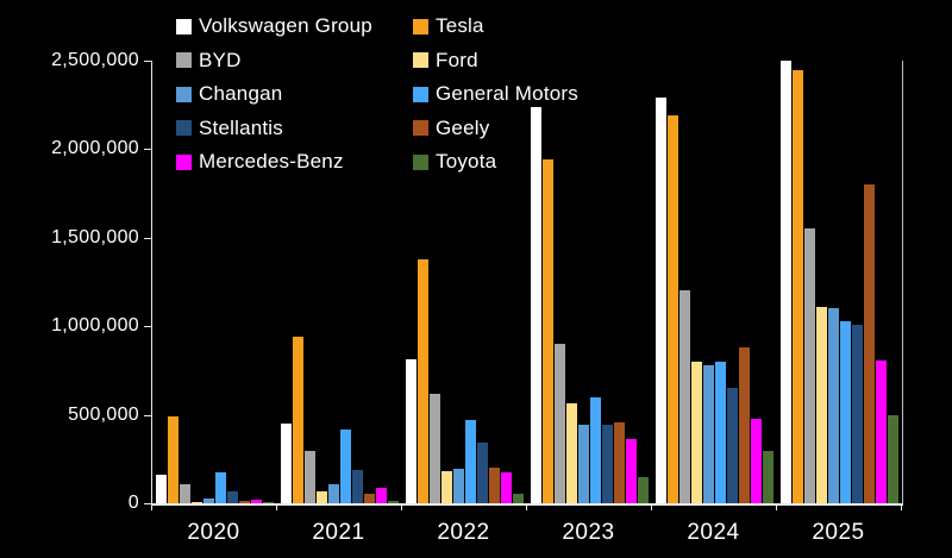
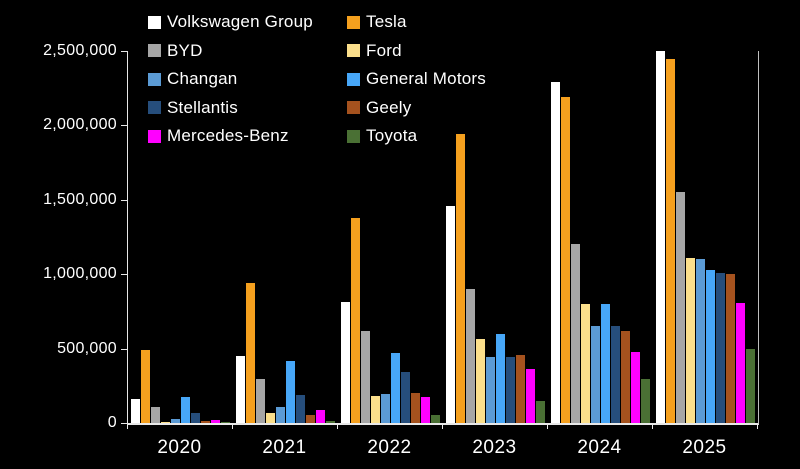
Volkswagen Group/2023: 2240000 -> 1460000
Changan/2024: 780000 -> 650000
Geely/2024: 880000 -> 620000
Geely/2025: 1800000 -> 1000000
